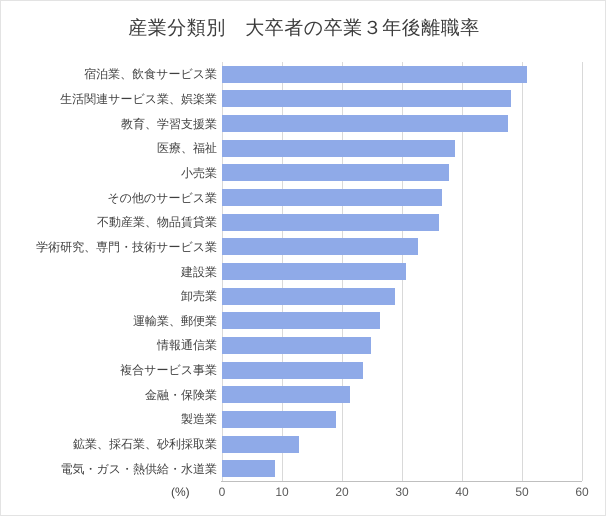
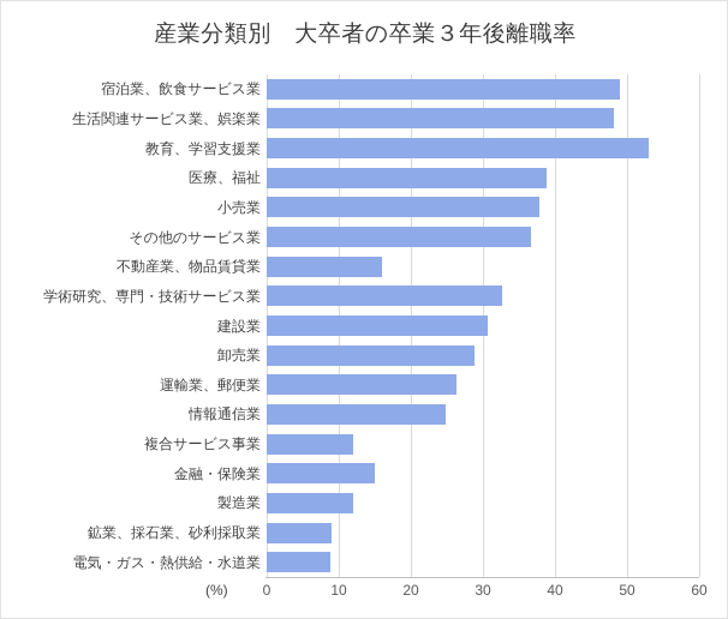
宿泊業、飲食サービス業: 51 -> 49
教育、学習支援業: 48 -> 53
不動産業、物品賃貸業: 36 -> 16
複合サービス事業: 24 -> 12
金融・保険業: 21 -> 15
製造業: 19 -> 12
鉱業、採石業、砂利採取業: 13 -> 9
